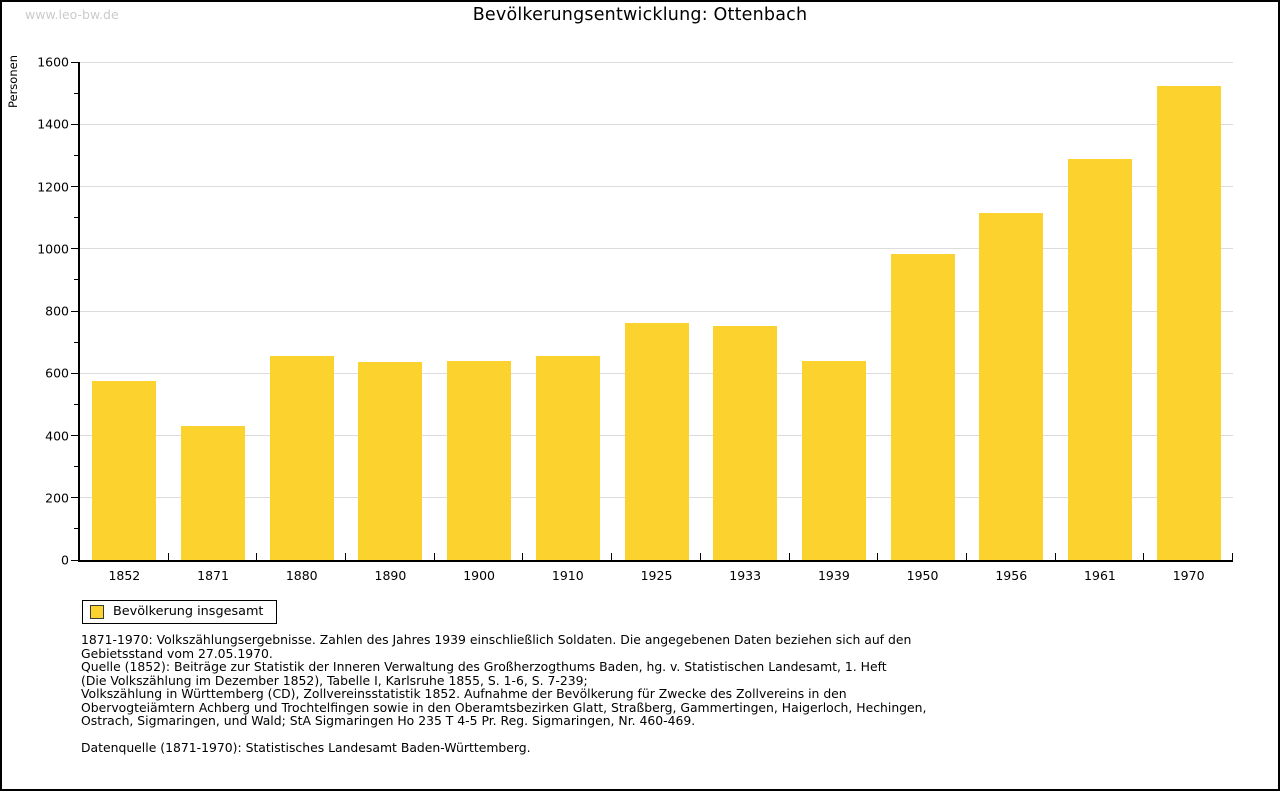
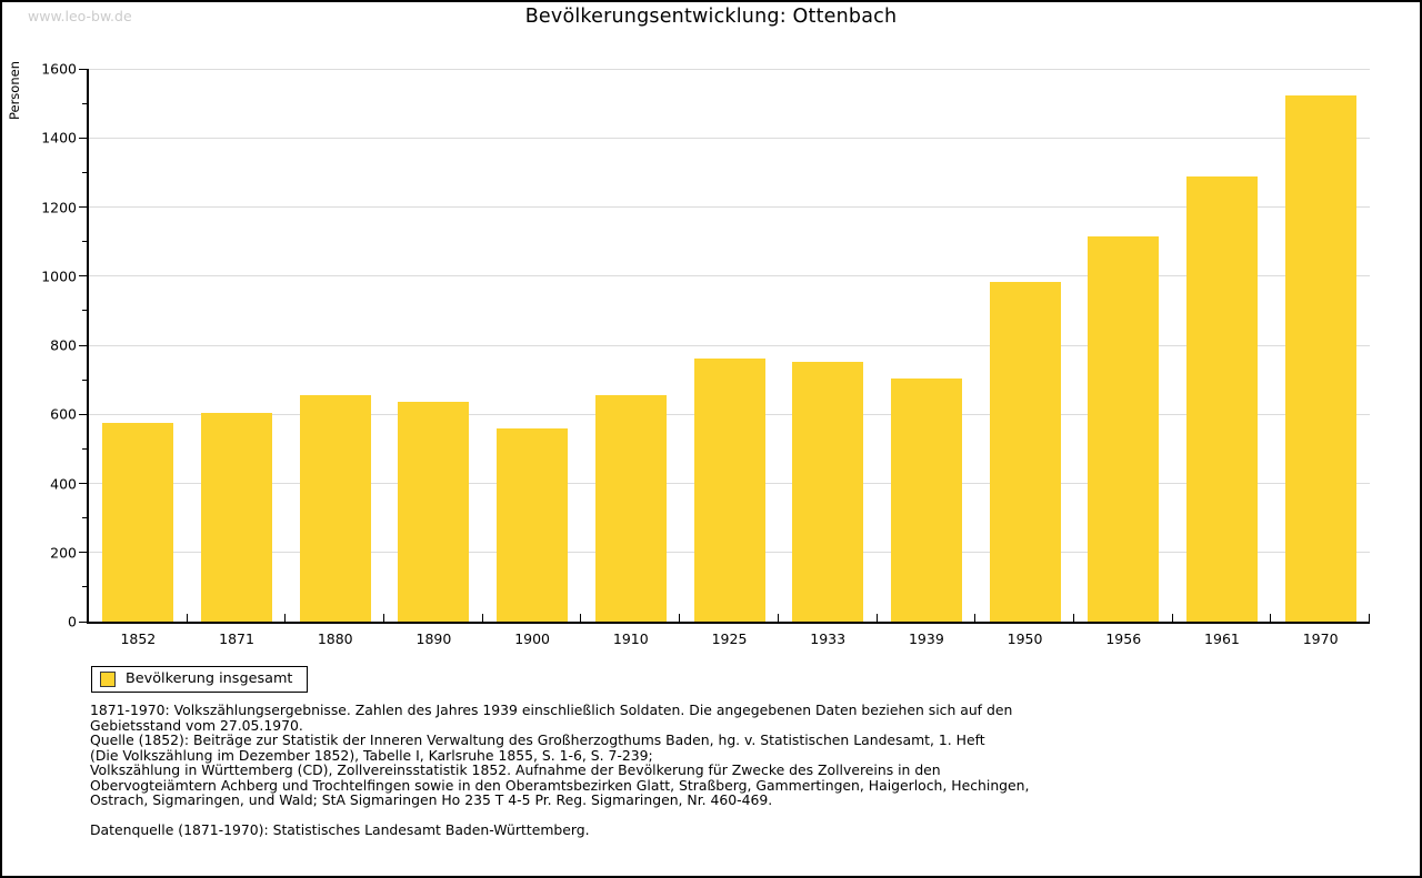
1871: 430 -> 600
1900: 640 -> 560
1939: 640 -> 700
